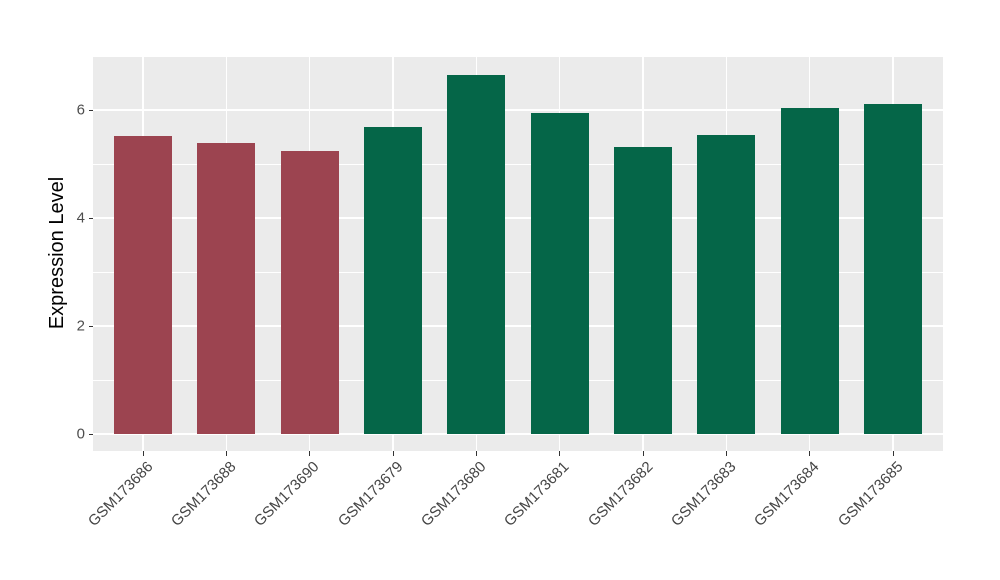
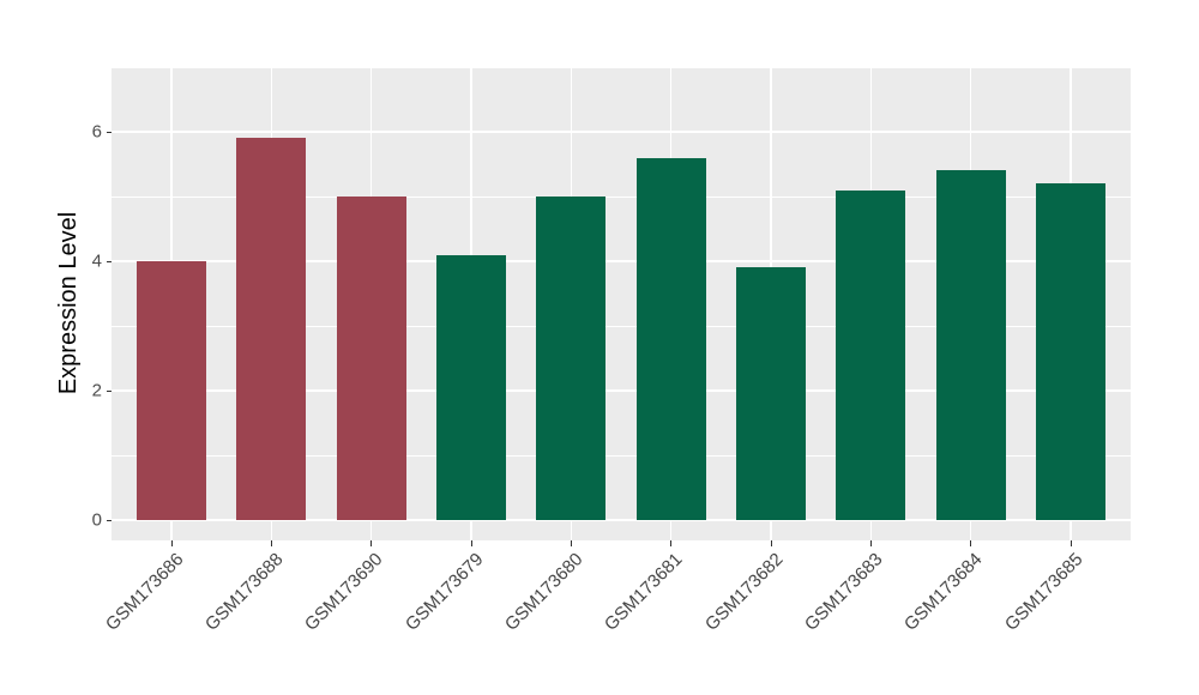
GSM173686: 5.5 -> 4.0
GSM173688: 5.4 -> 5.9
GSM173690: 5.2 -> 5.0
GSM173679: 5.7 -> 4.1
GSM173680: 6.7 -> 5.0
GSM173681: 5.9 -> 5.6
GSM173682: 5.3 -> 3.9
GSM173683: 5.5 -> 5.1
GSM173684: 6.0 -> 5.4
GSM173685: 6.1 -> 5.2
